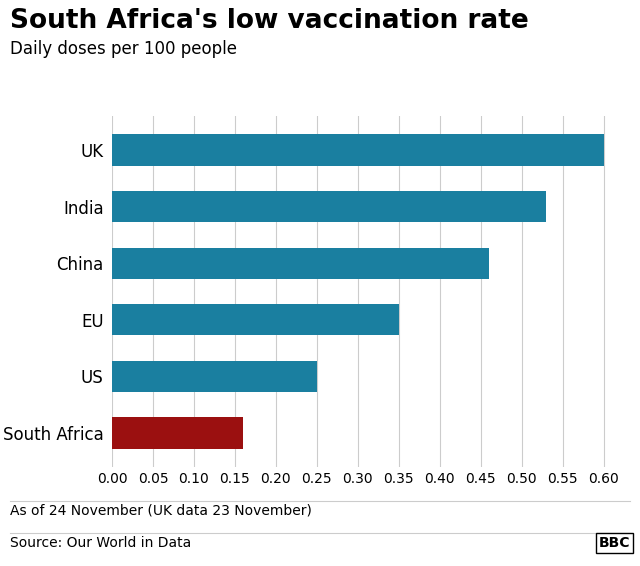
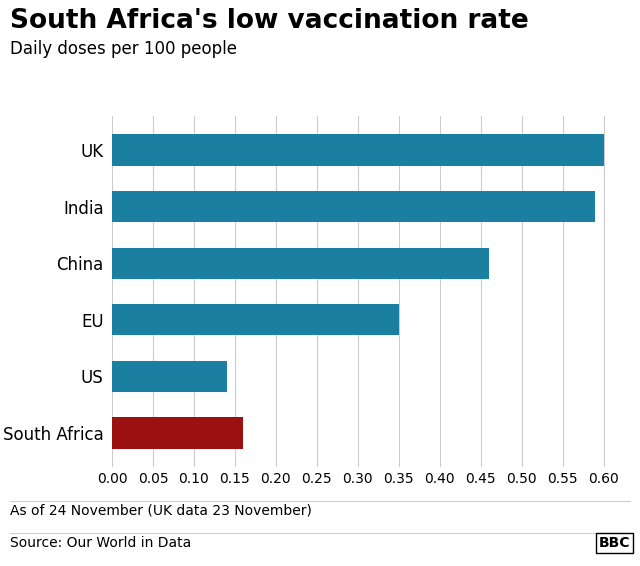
India: 0.53 -> 0.59
US: 0.25 -> 0.14
